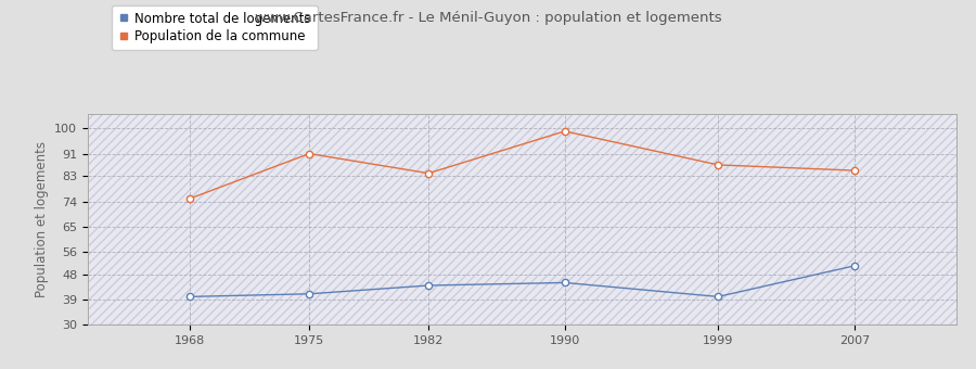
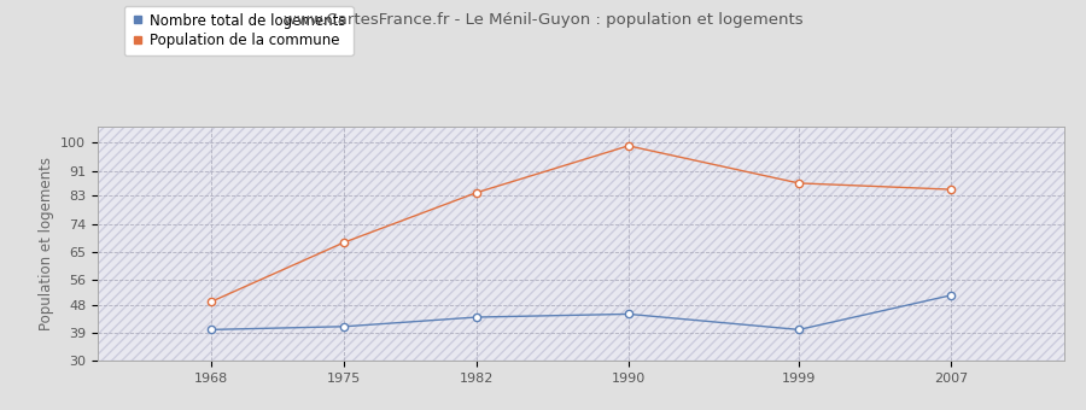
Population de la commune/1968: 75 -> 49
Population de la commune/1975: 91 -> 68
